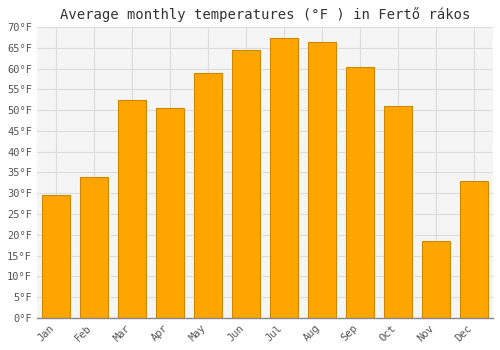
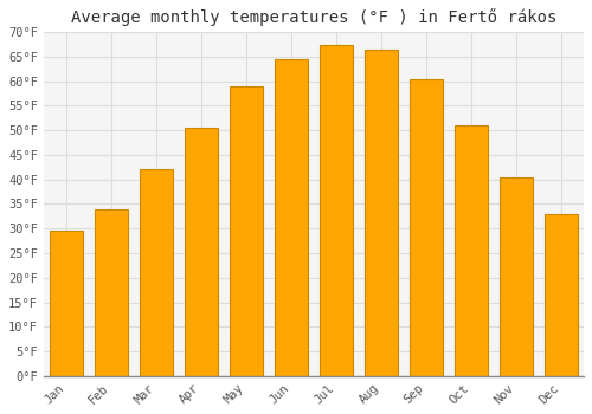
Mar: 52.5°F -> 42.0°F
Nov: 18.5°F -> 40.5°F
